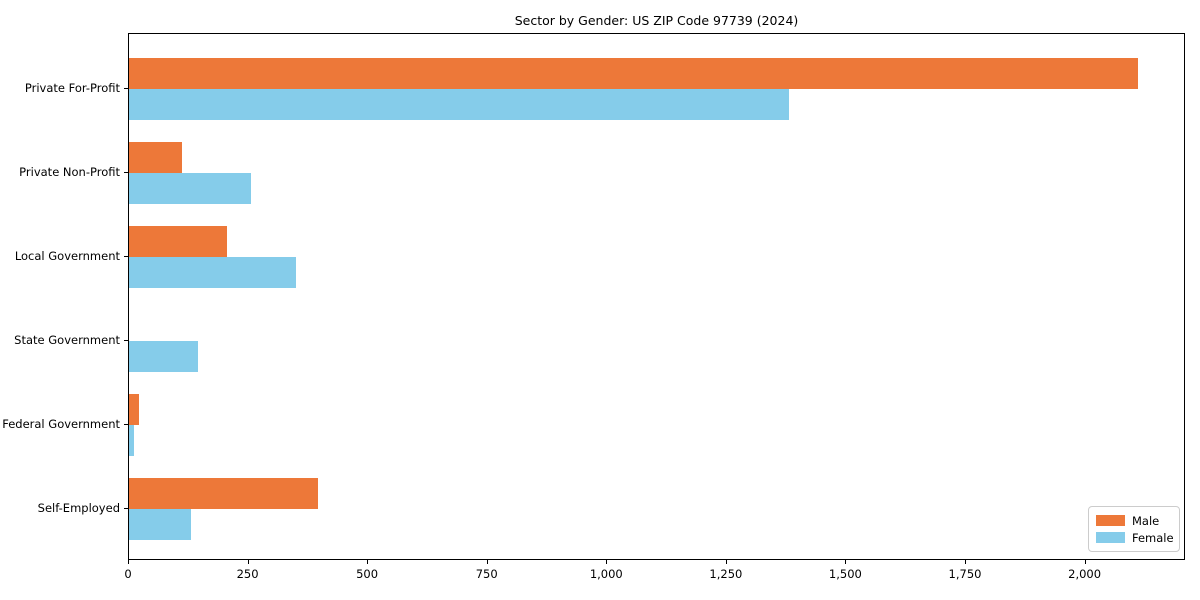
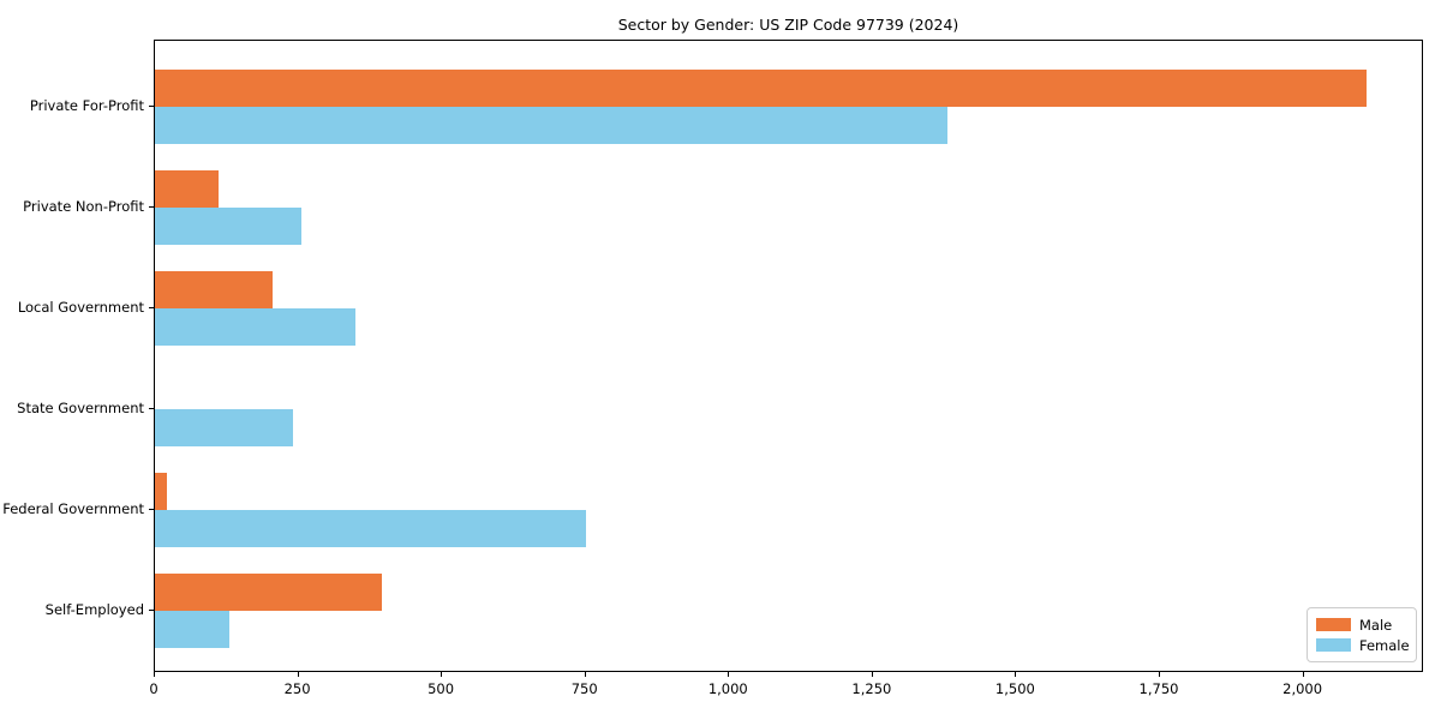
Female/State Government: 140 -> 240
Female/Federal Government: 10 -> 750
